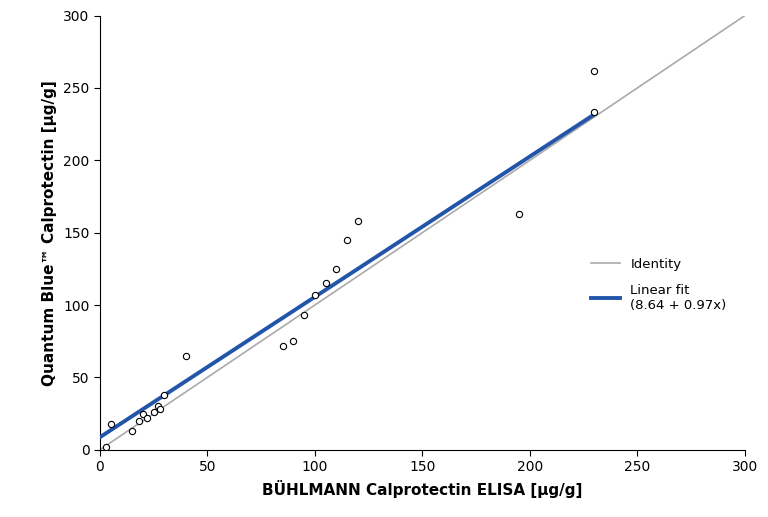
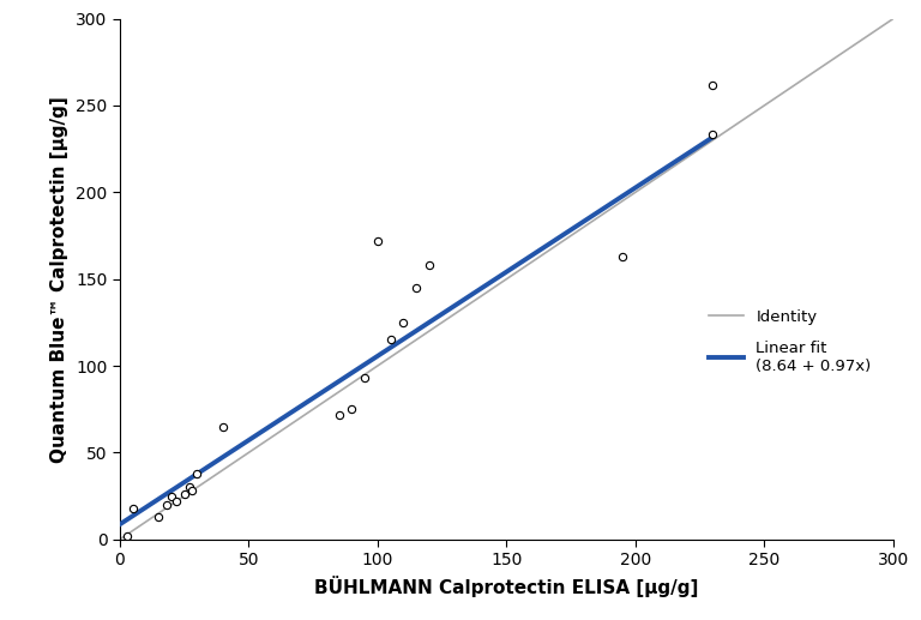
100: 107 -> 172
